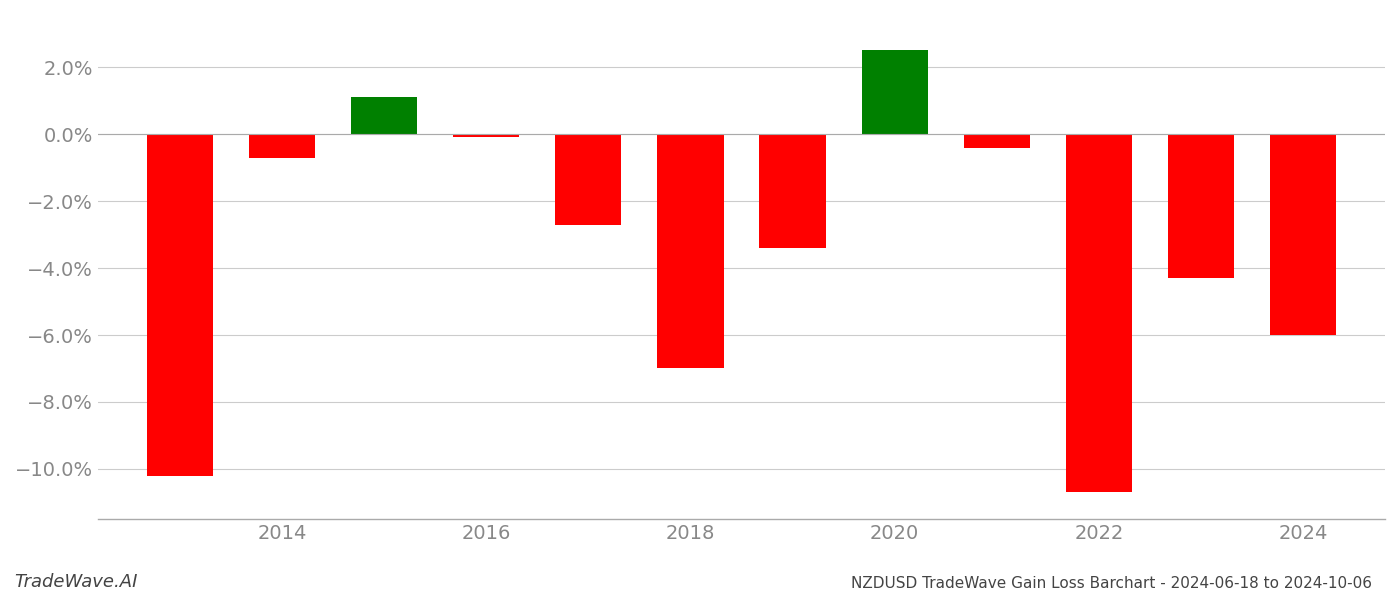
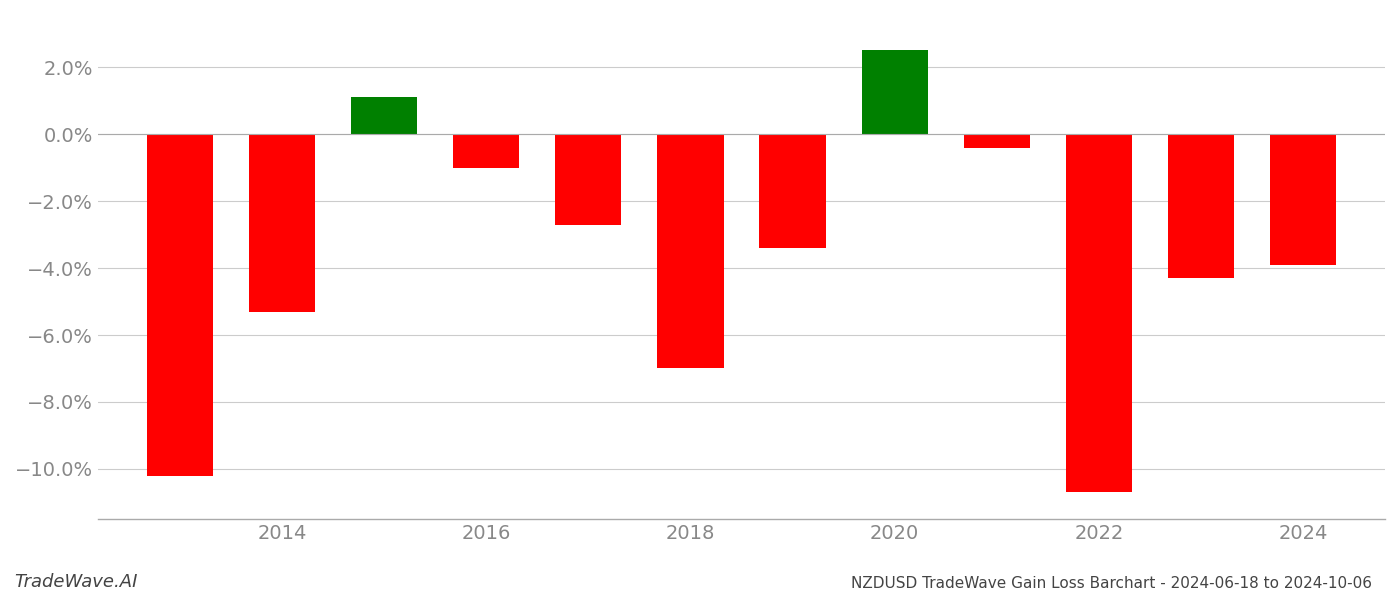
2014: -0.7% -> -5.3%
2016: -0.1% -> -1.0%
2024: -6.0% -> -3.9%
